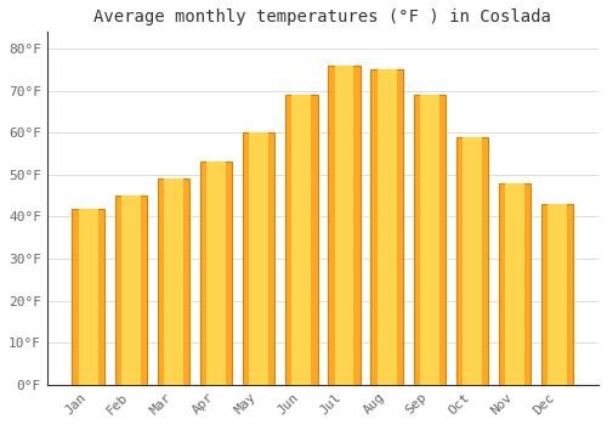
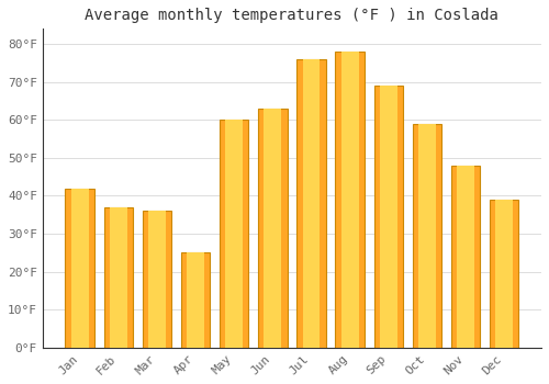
Feb: 45°F -> 37°F
Mar: 49°F -> 36°F
Apr: 53°F -> 25°F
Jun: 69°F -> 63°F
Aug: 75°F -> 78°F
Dec: 43°F -> 39°F
